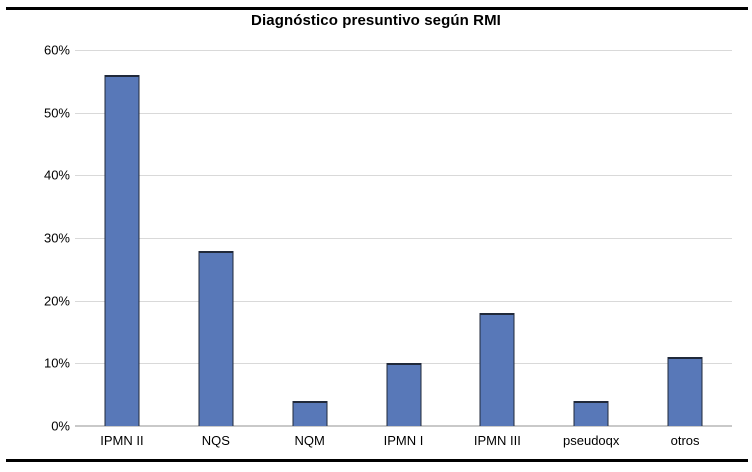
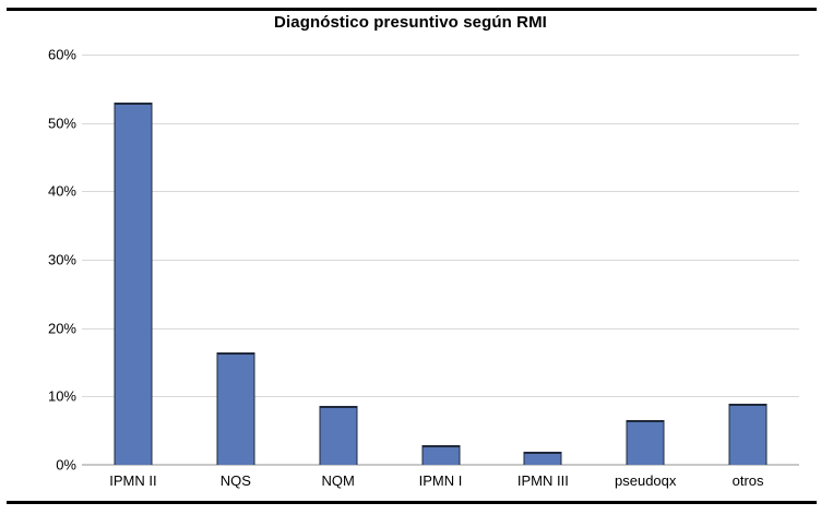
IPMN II: 56% -> 53%
NQS: 28% -> 16%
NQM: 4% -> 9%
IPMN I: 10% -> 3%
IPMN III: 18% -> 2%
pseudoqx: 4% -> 6%
otros: 11% -> 9%
